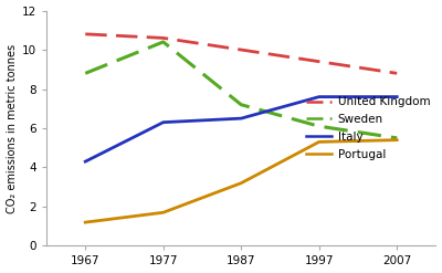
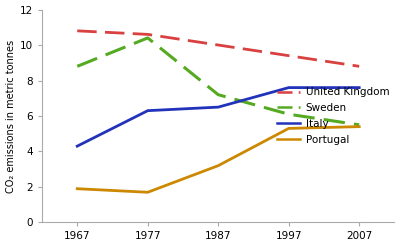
Portugal/1967: 1.2 -> 1.9
